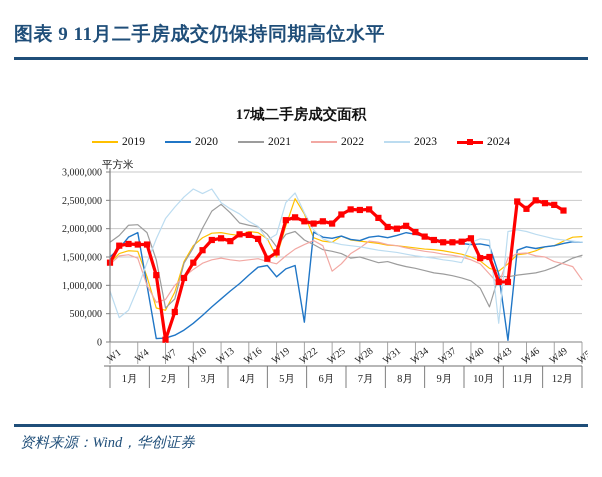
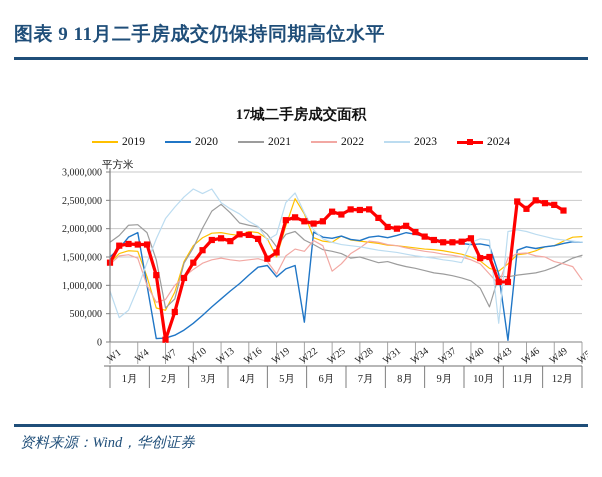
2022/W19: 1400000 -> 1200000
2022/W22: 1700000 -> 1600000
2024/W25: 2100000 -> 2300000
